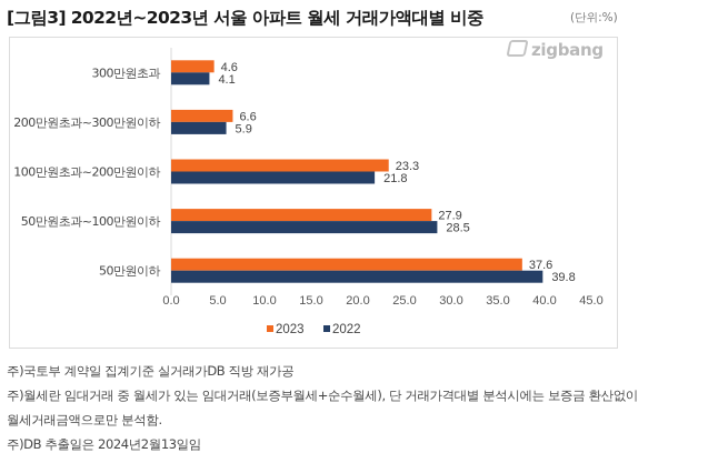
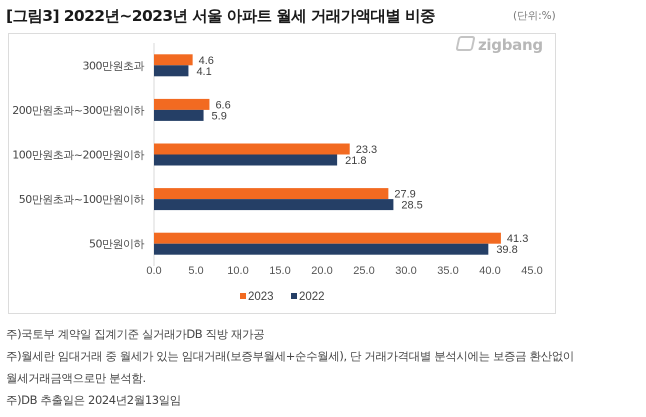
2023/50만원이하: 37.6 -> 41.3
